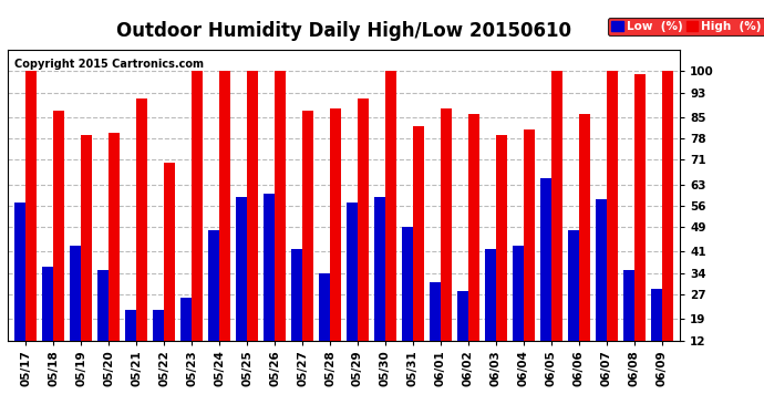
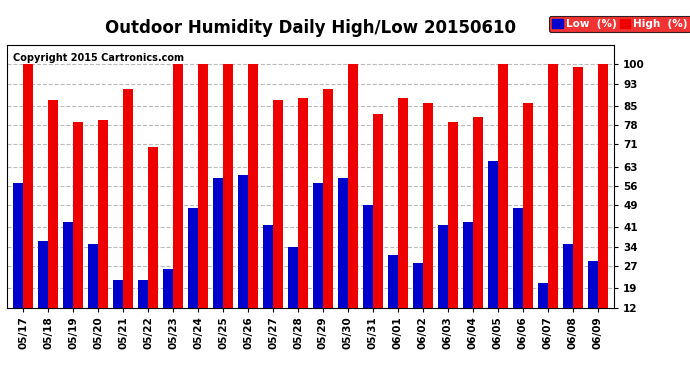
Low (%)/06/07: 58 -> 21
